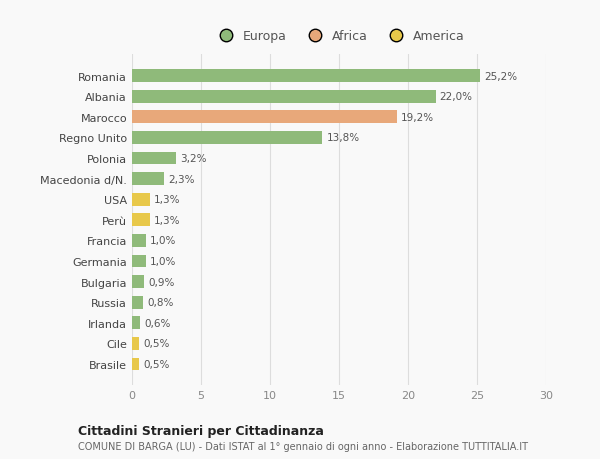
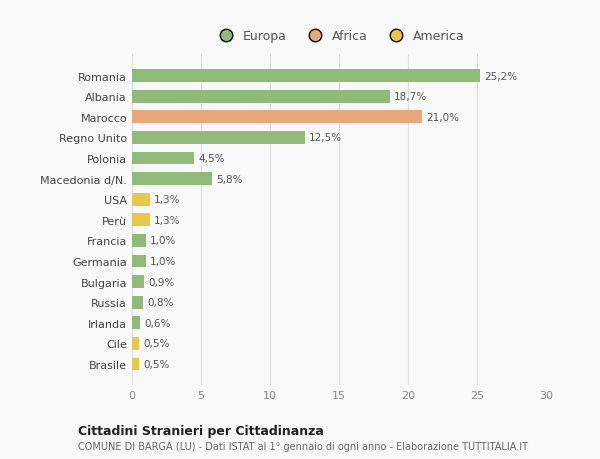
Albania: 22,0% -> 18,7%
Marocco: 19,2% -> 21,0%
Regno Unito: 13,8% -> 12,5%
Polonia: 3,2% -> 4,5%
Macedonia d/N.: 2,3% -> 5,8%
